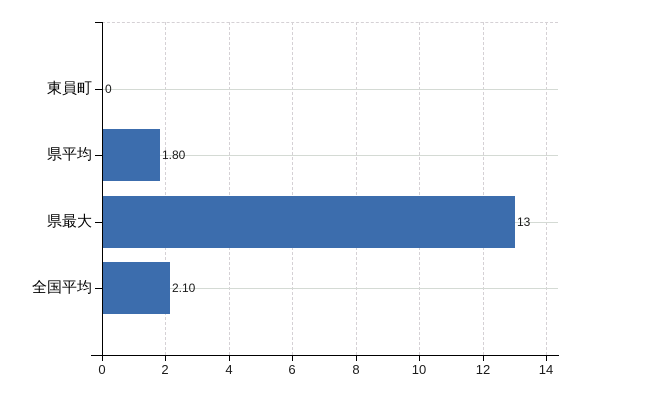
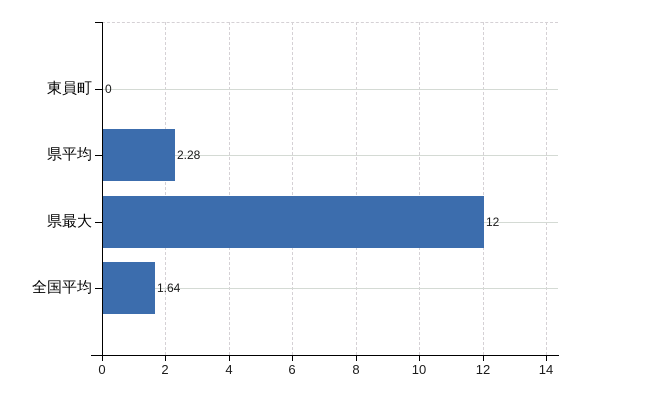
県平均: 1.80 -> 2.28
県最大: 13 -> 12
全国平均: 2.10 -> 1.64
